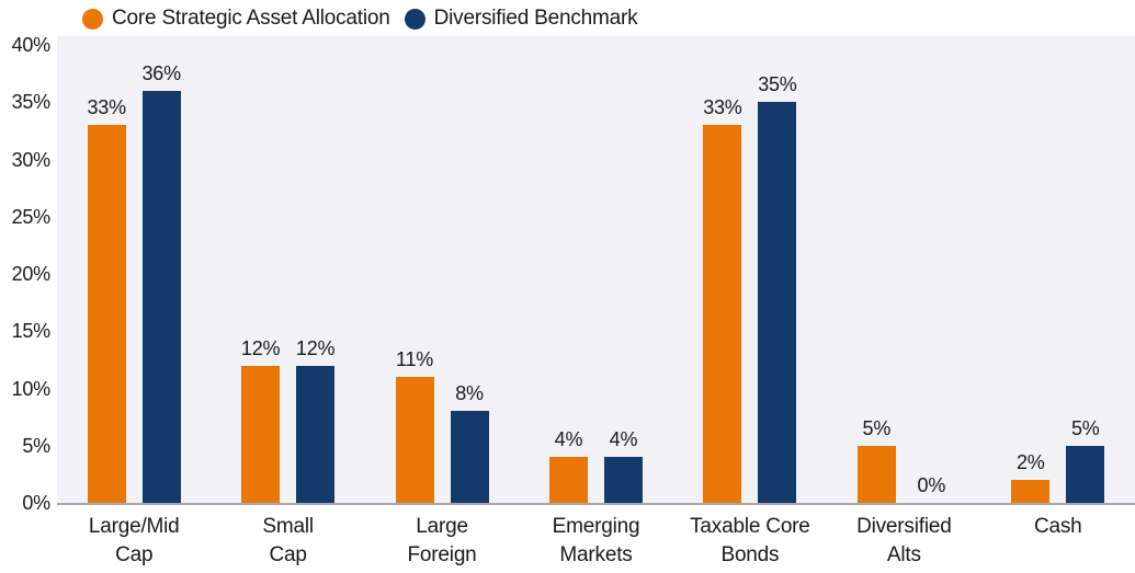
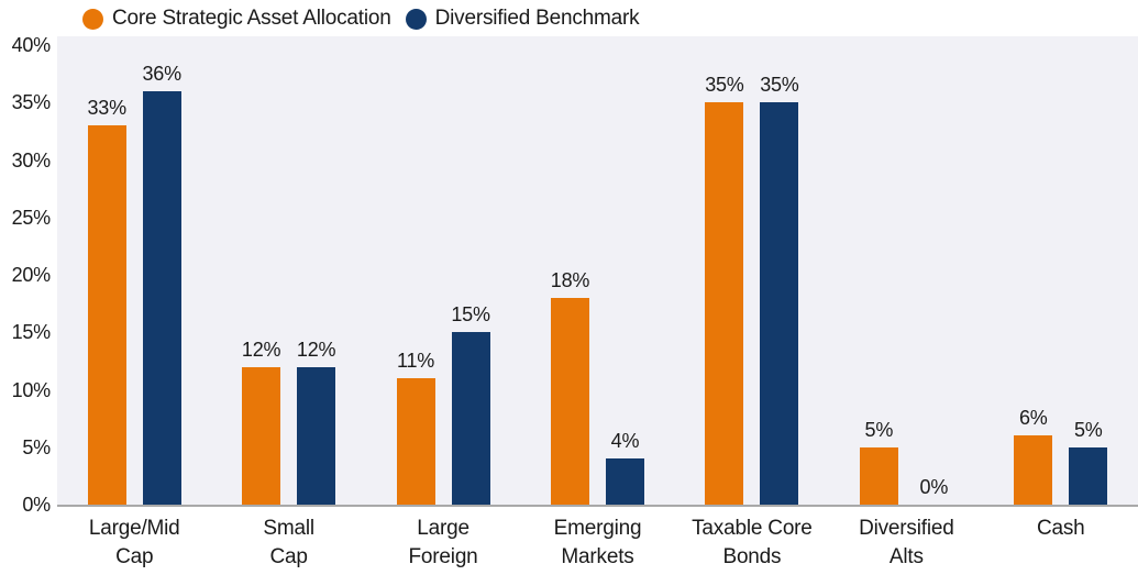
Diversified Benchmark/Large Foreign: 8% -> 15%
Core Strategic Asset Allocation/Emerging Markets: 4% -> 18%
Core Strategic Asset Allocation/Taxable Core Bonds: 33% -> 35%
Core Strategic Asset Allocation/Cash: 2% -> 6%
